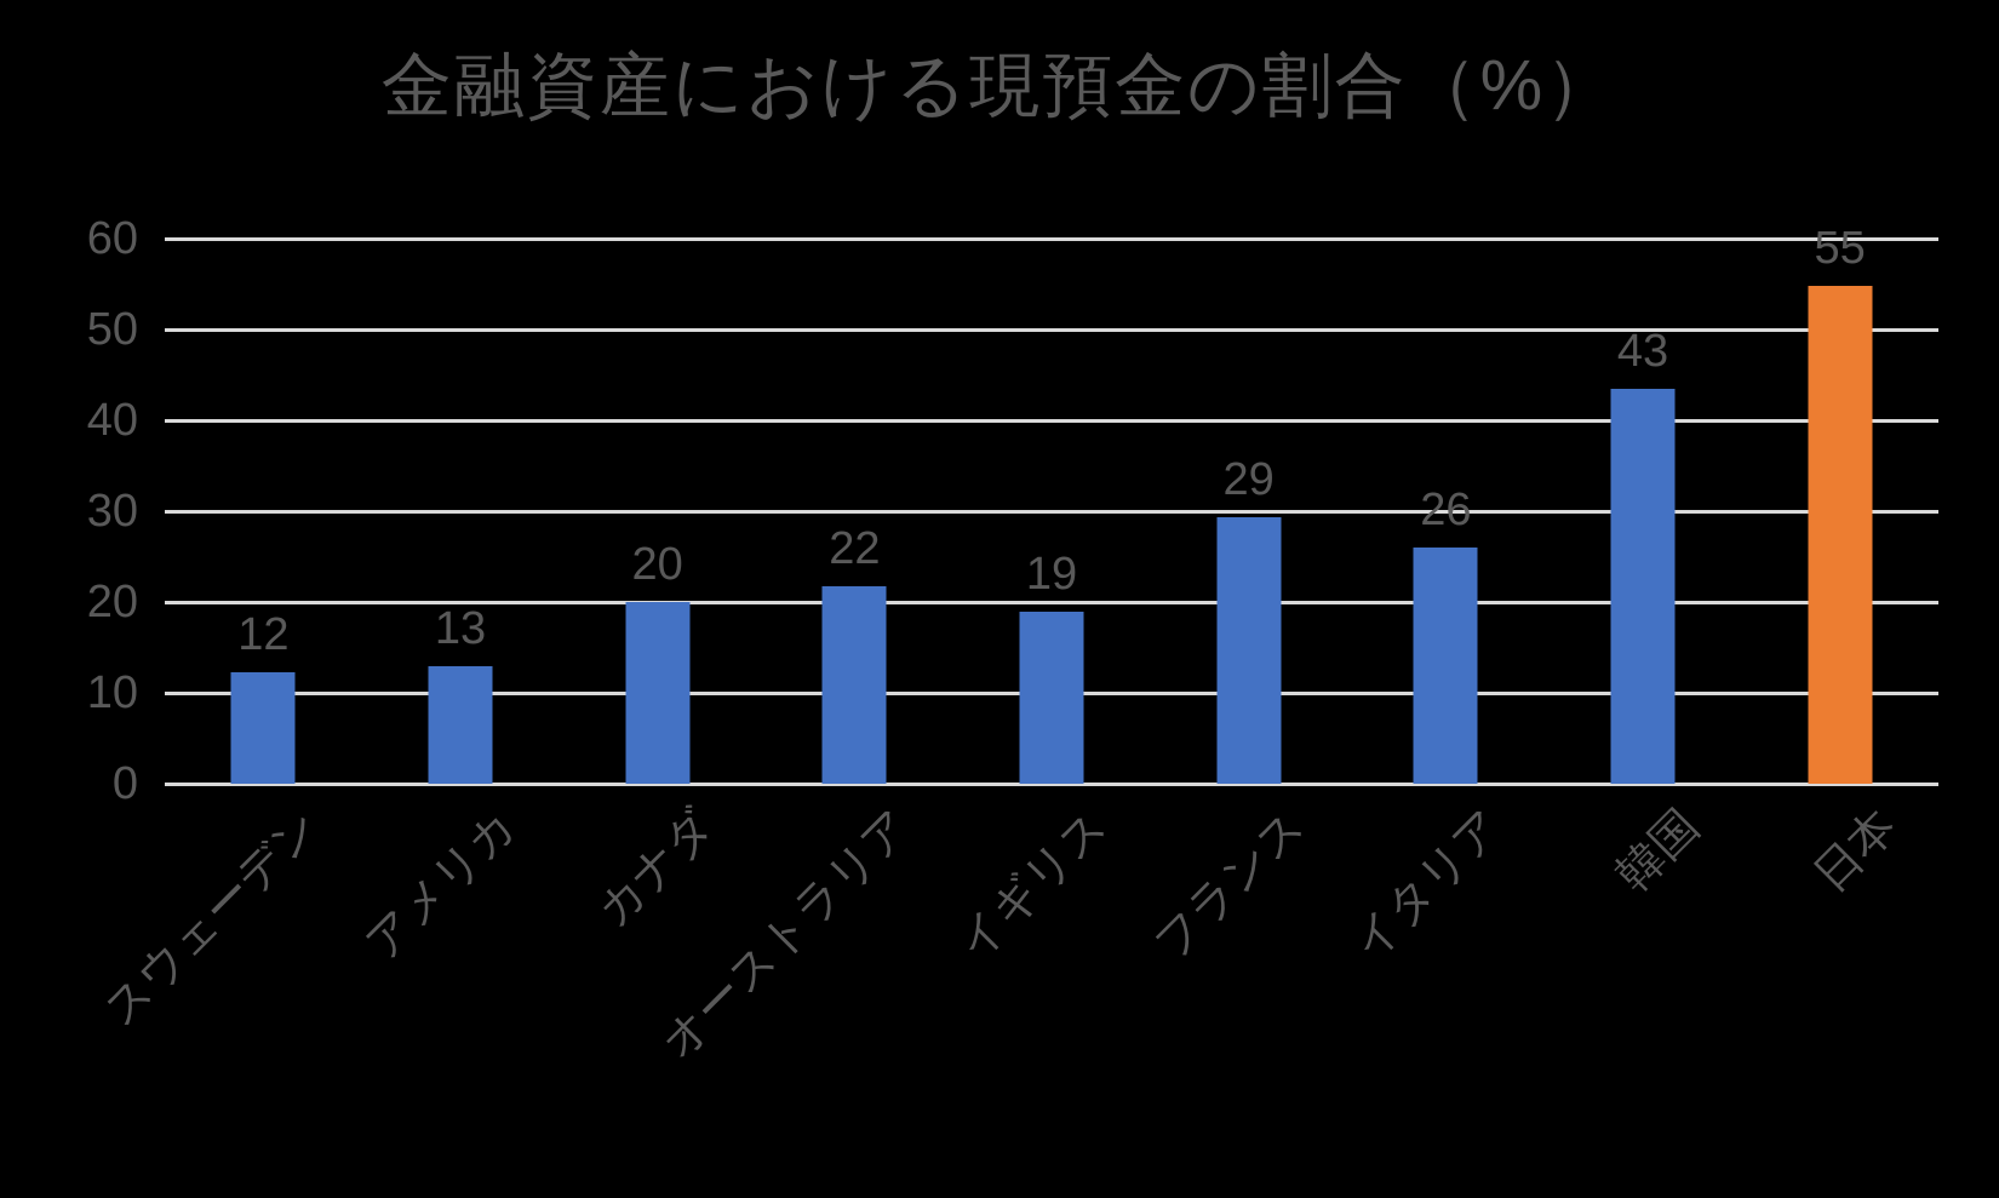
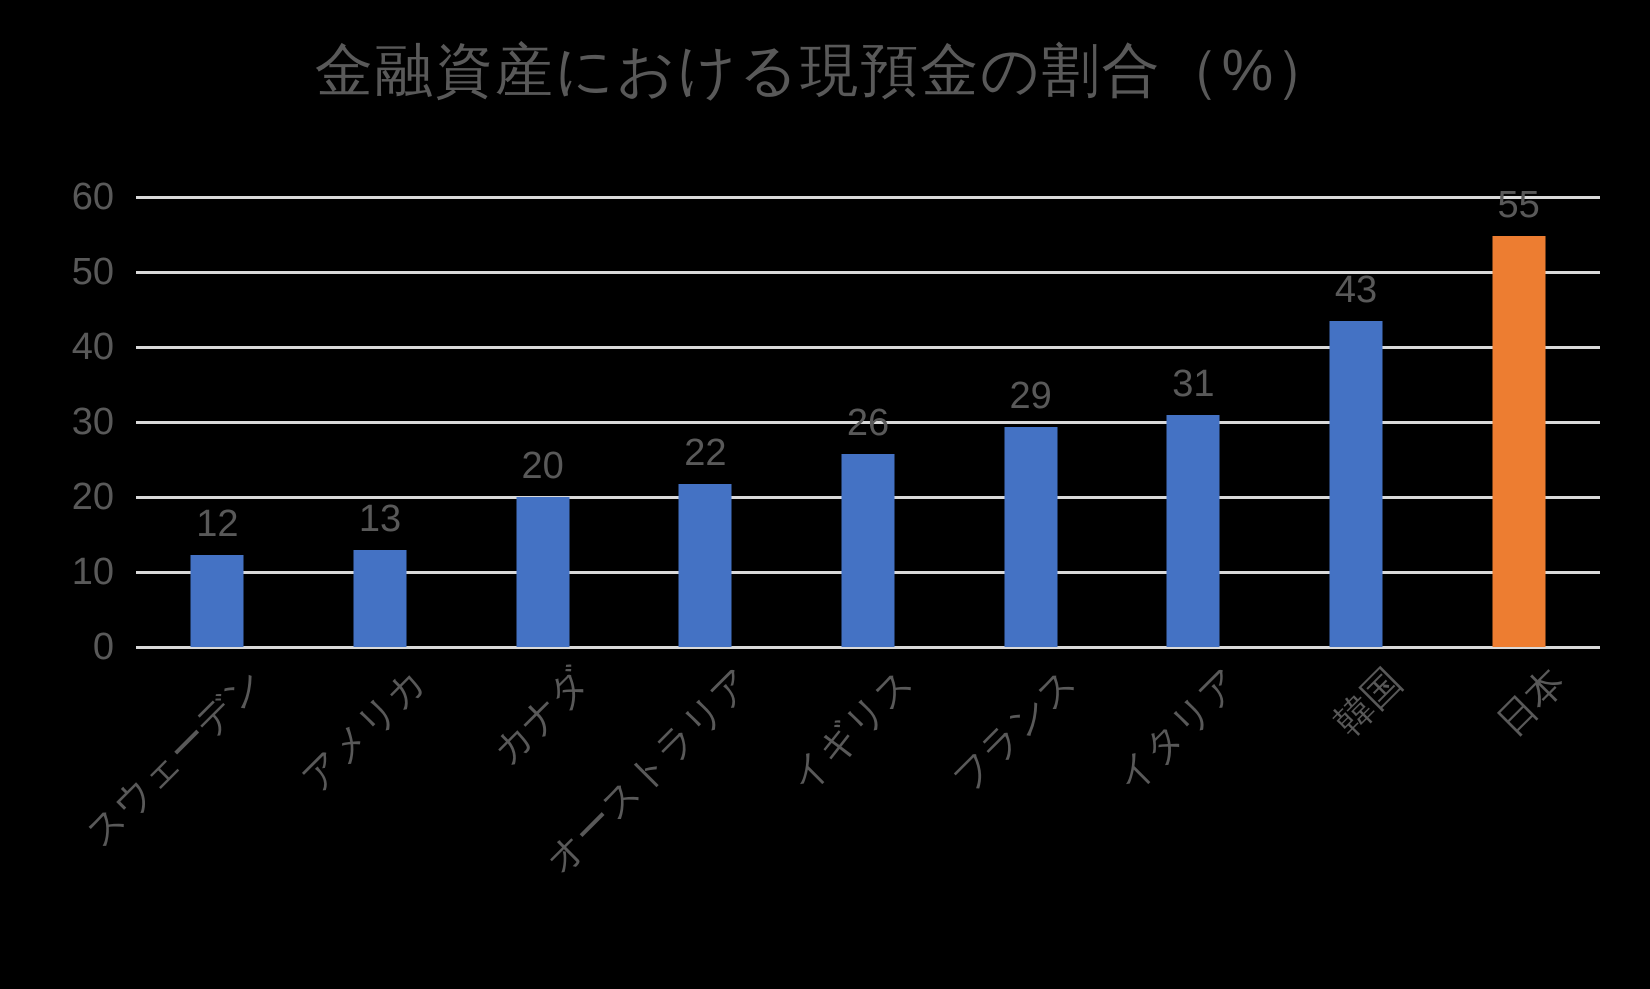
イギリス: 19 -> 26
イタリア: 26 -> 31
